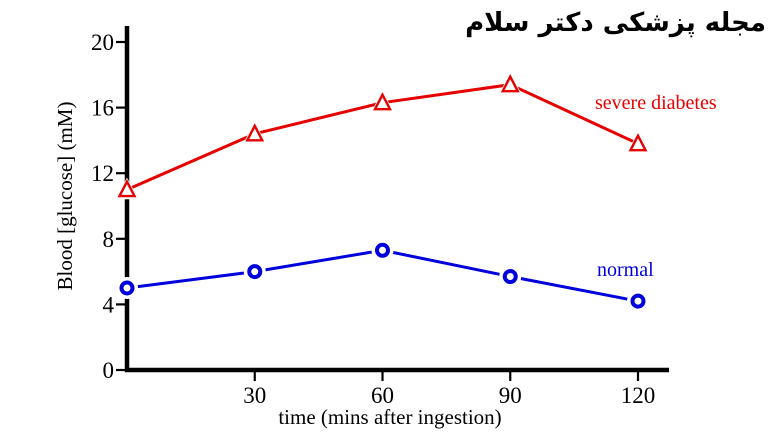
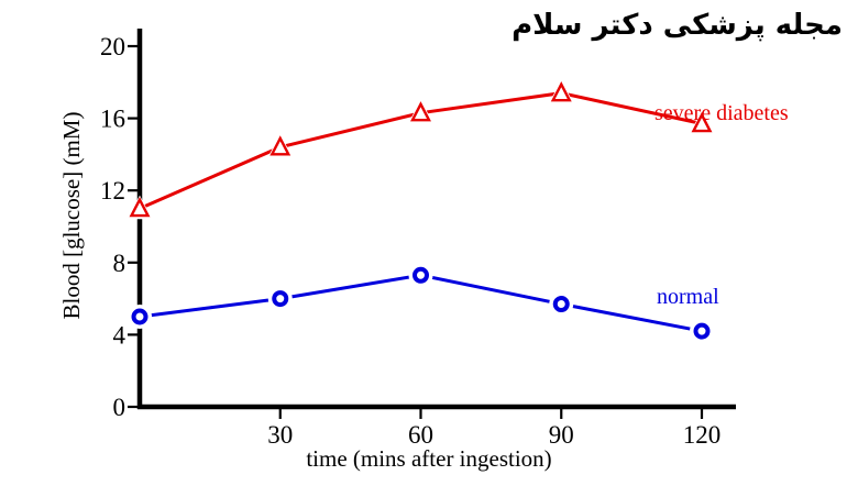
severe diabetes/120: 13.8 -> 15.7
